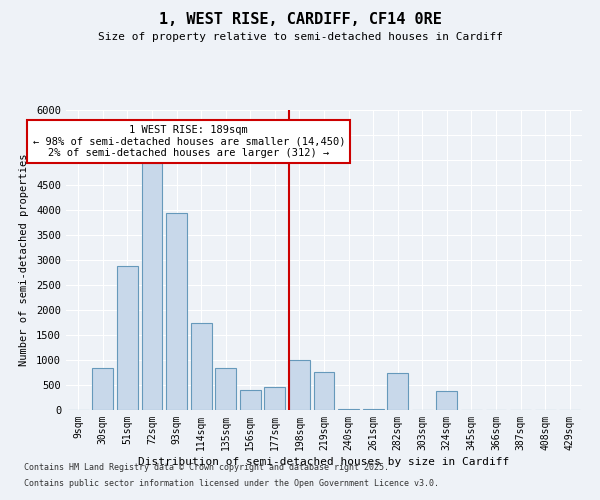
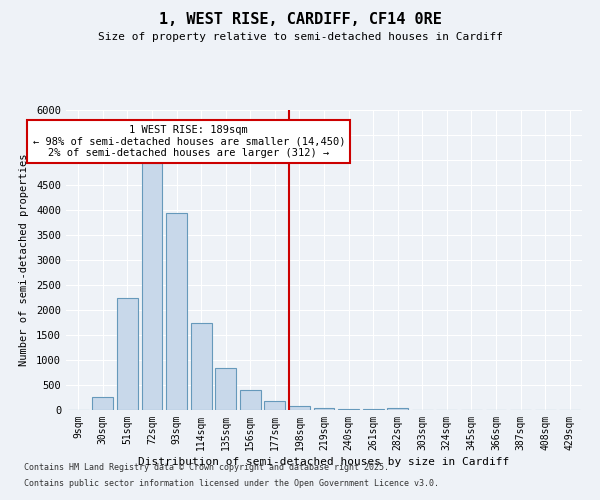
30sqm: 840 -> 260
51sqm: 2880 -> 2250
177sqm: 460 -> 180
198sqm: 1000 -> 90
219sqm: 760 -> 50
282sqm: 740 -> 50
324sqm: 380 -> 0
